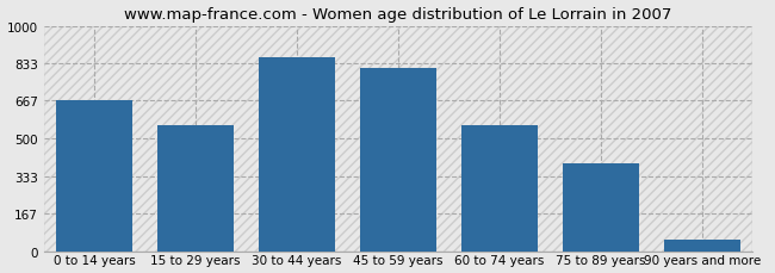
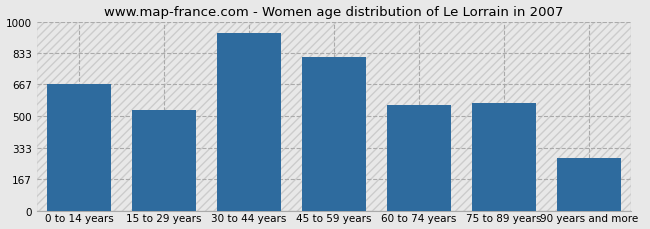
15 to 29 years: 560 -> 530
30 to 44 years: 860 -> 940
75 to 89 years: 390 -> 570
90 years and more: 50 -> 280
